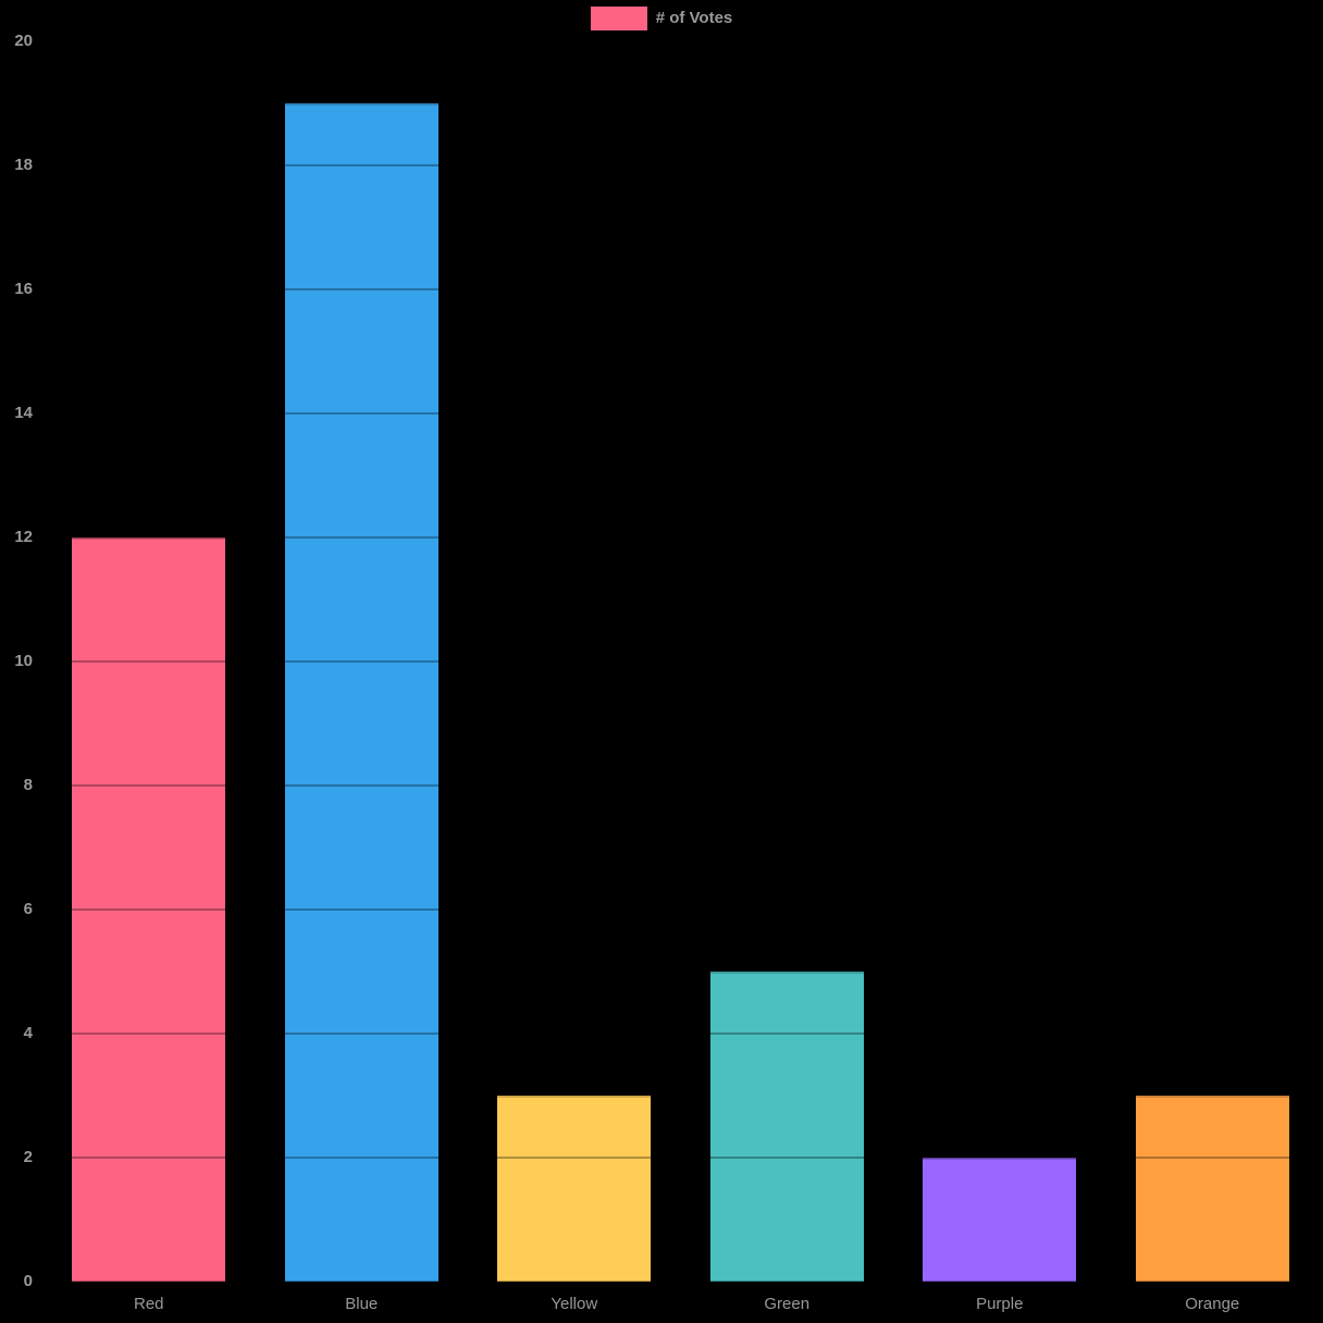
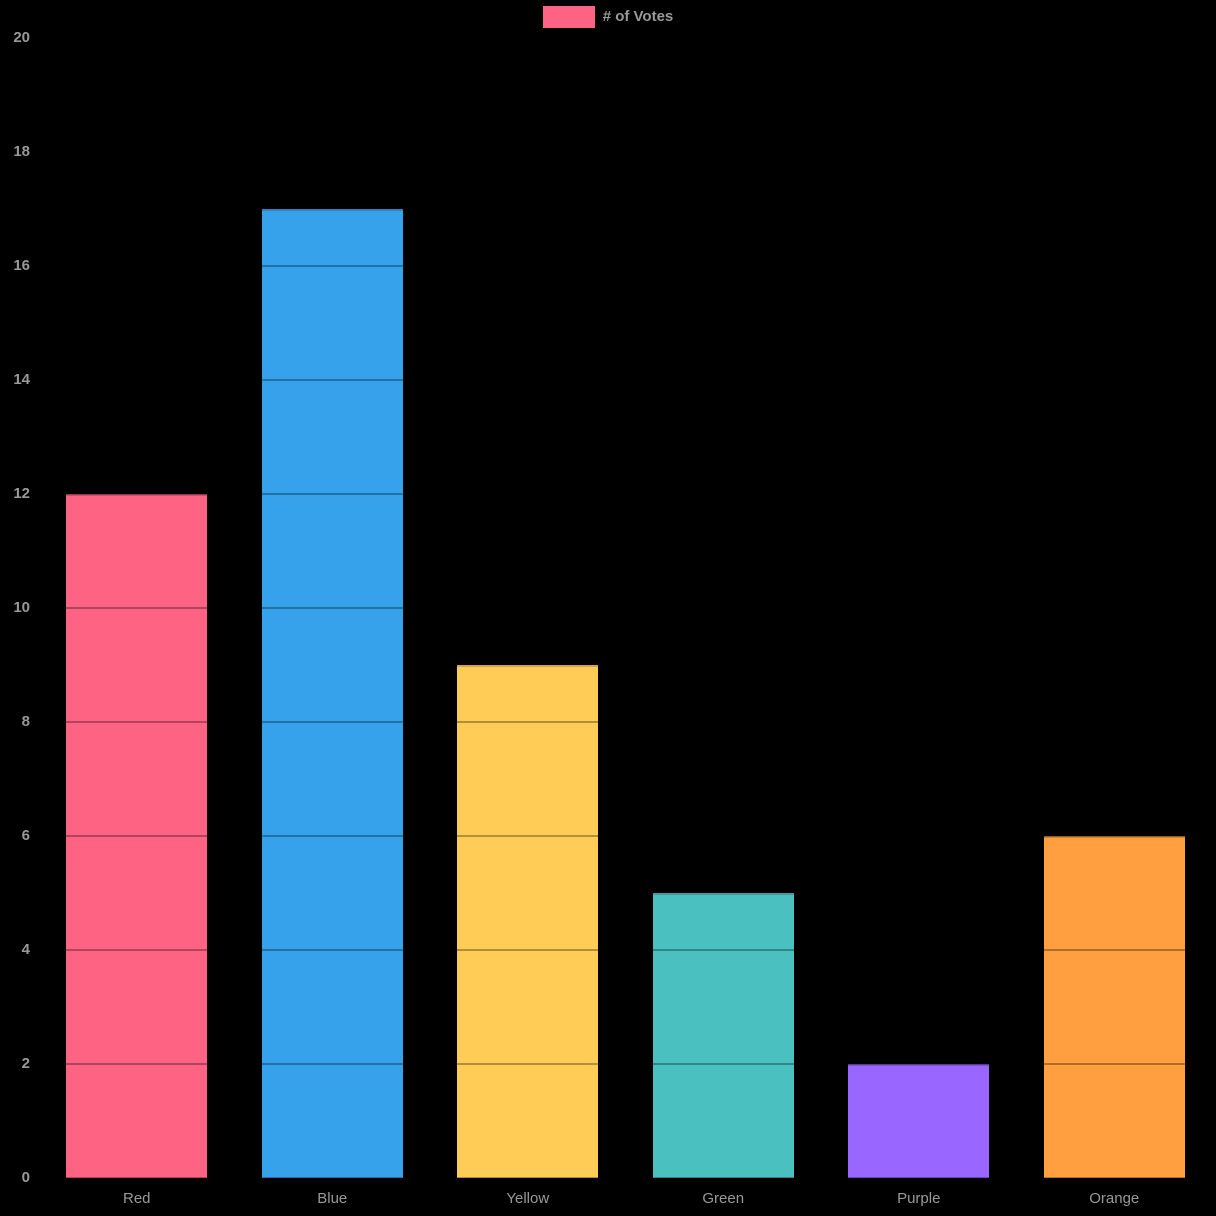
Blue: 19 -> 17
Yellow: 3 -> 9
Orange: 3 -> 6
